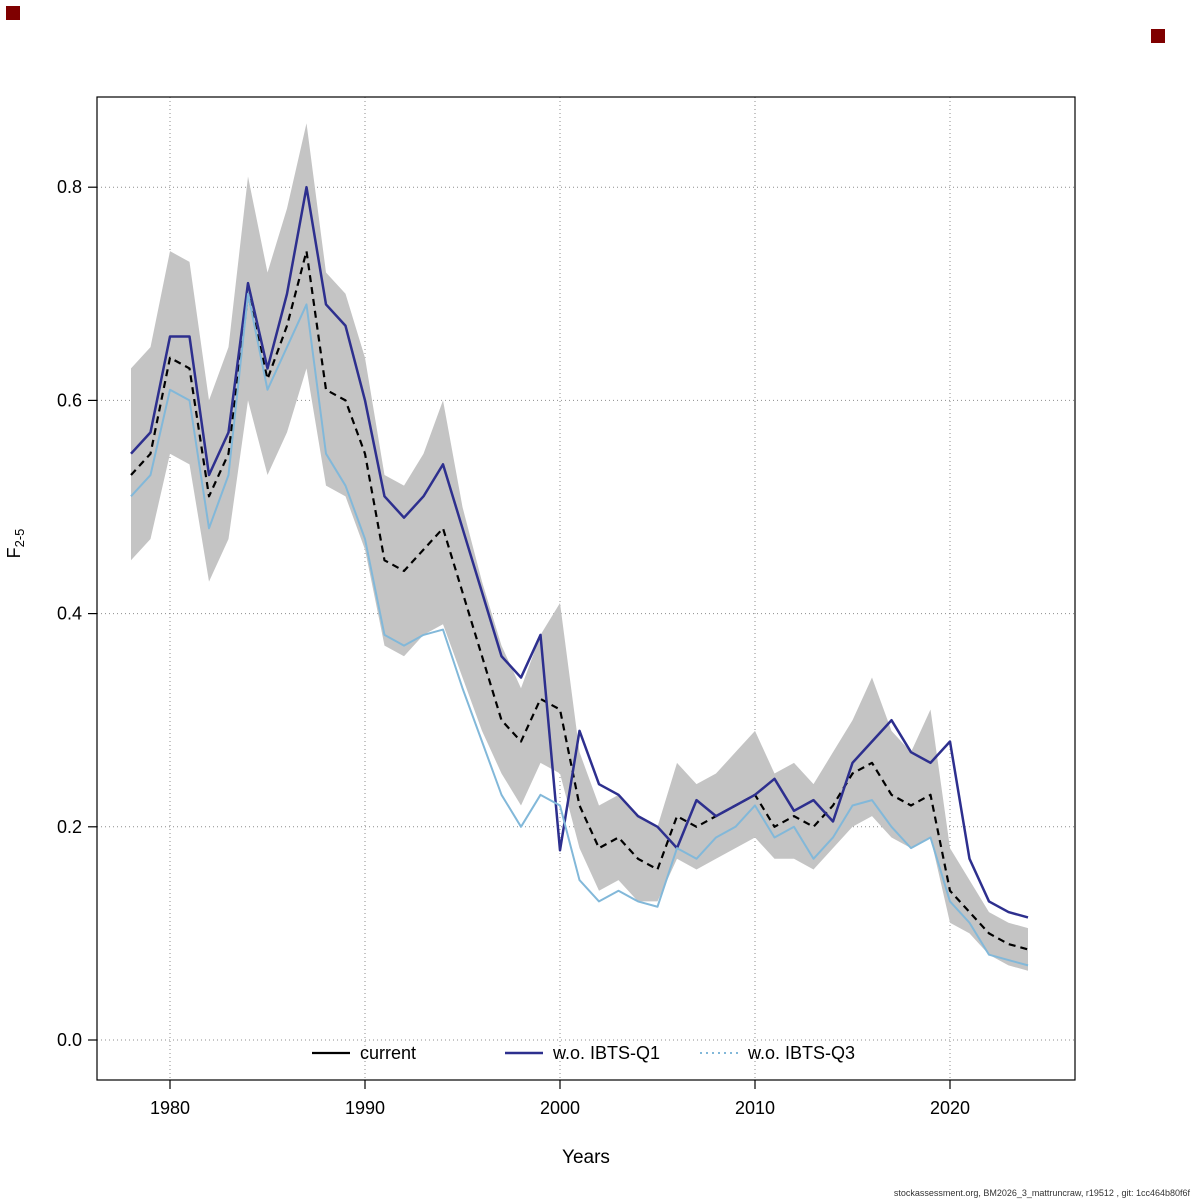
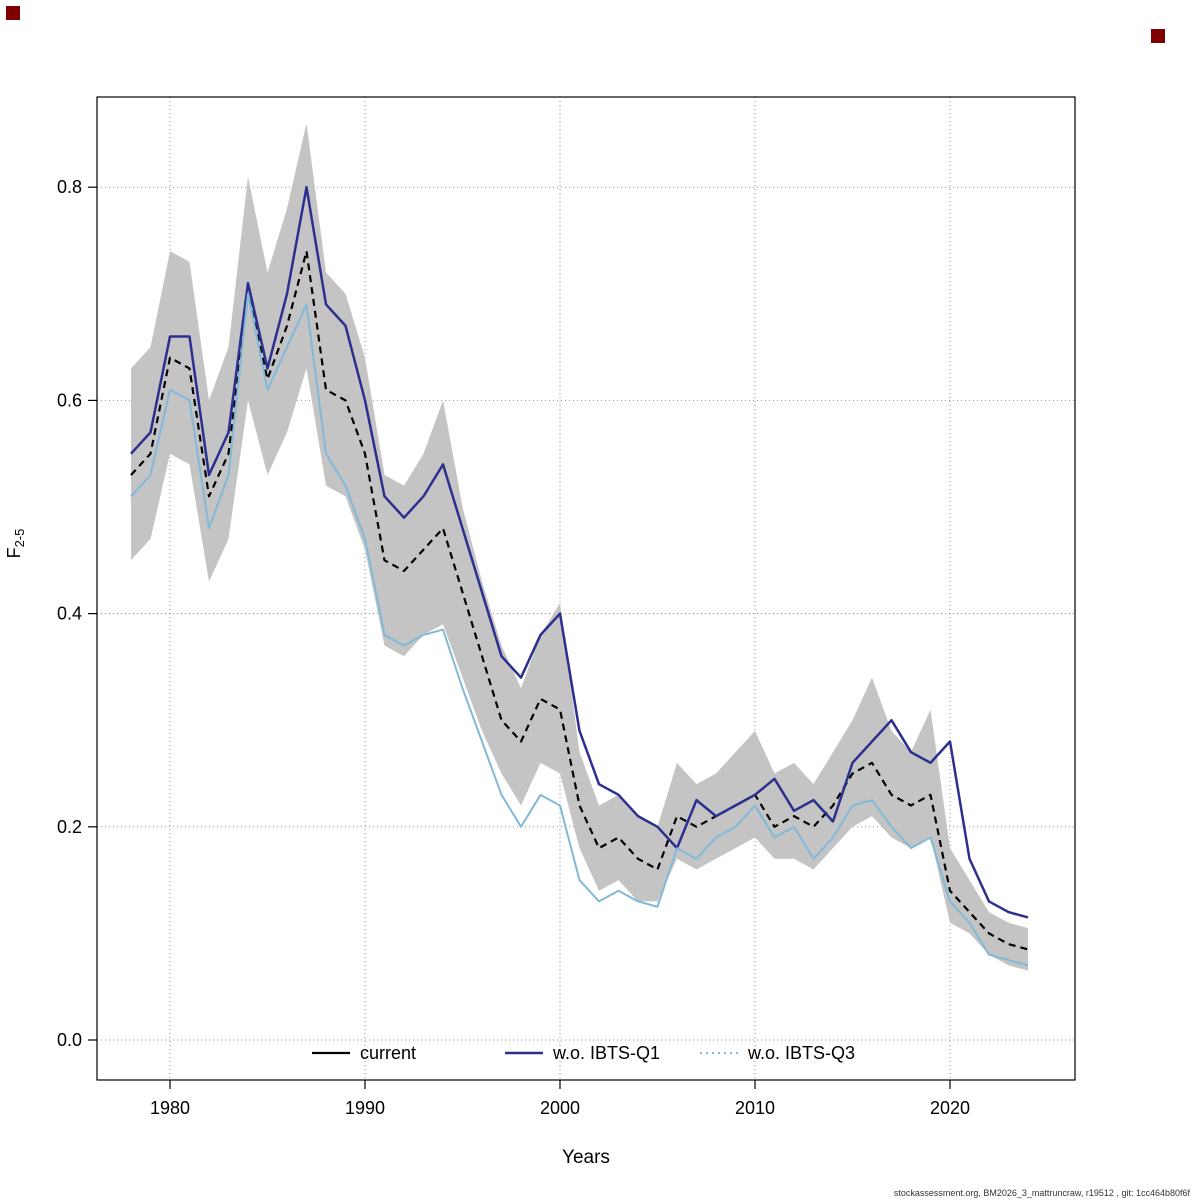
w.o. IBTS-Q1/2000: 0.178 -> 0.400
